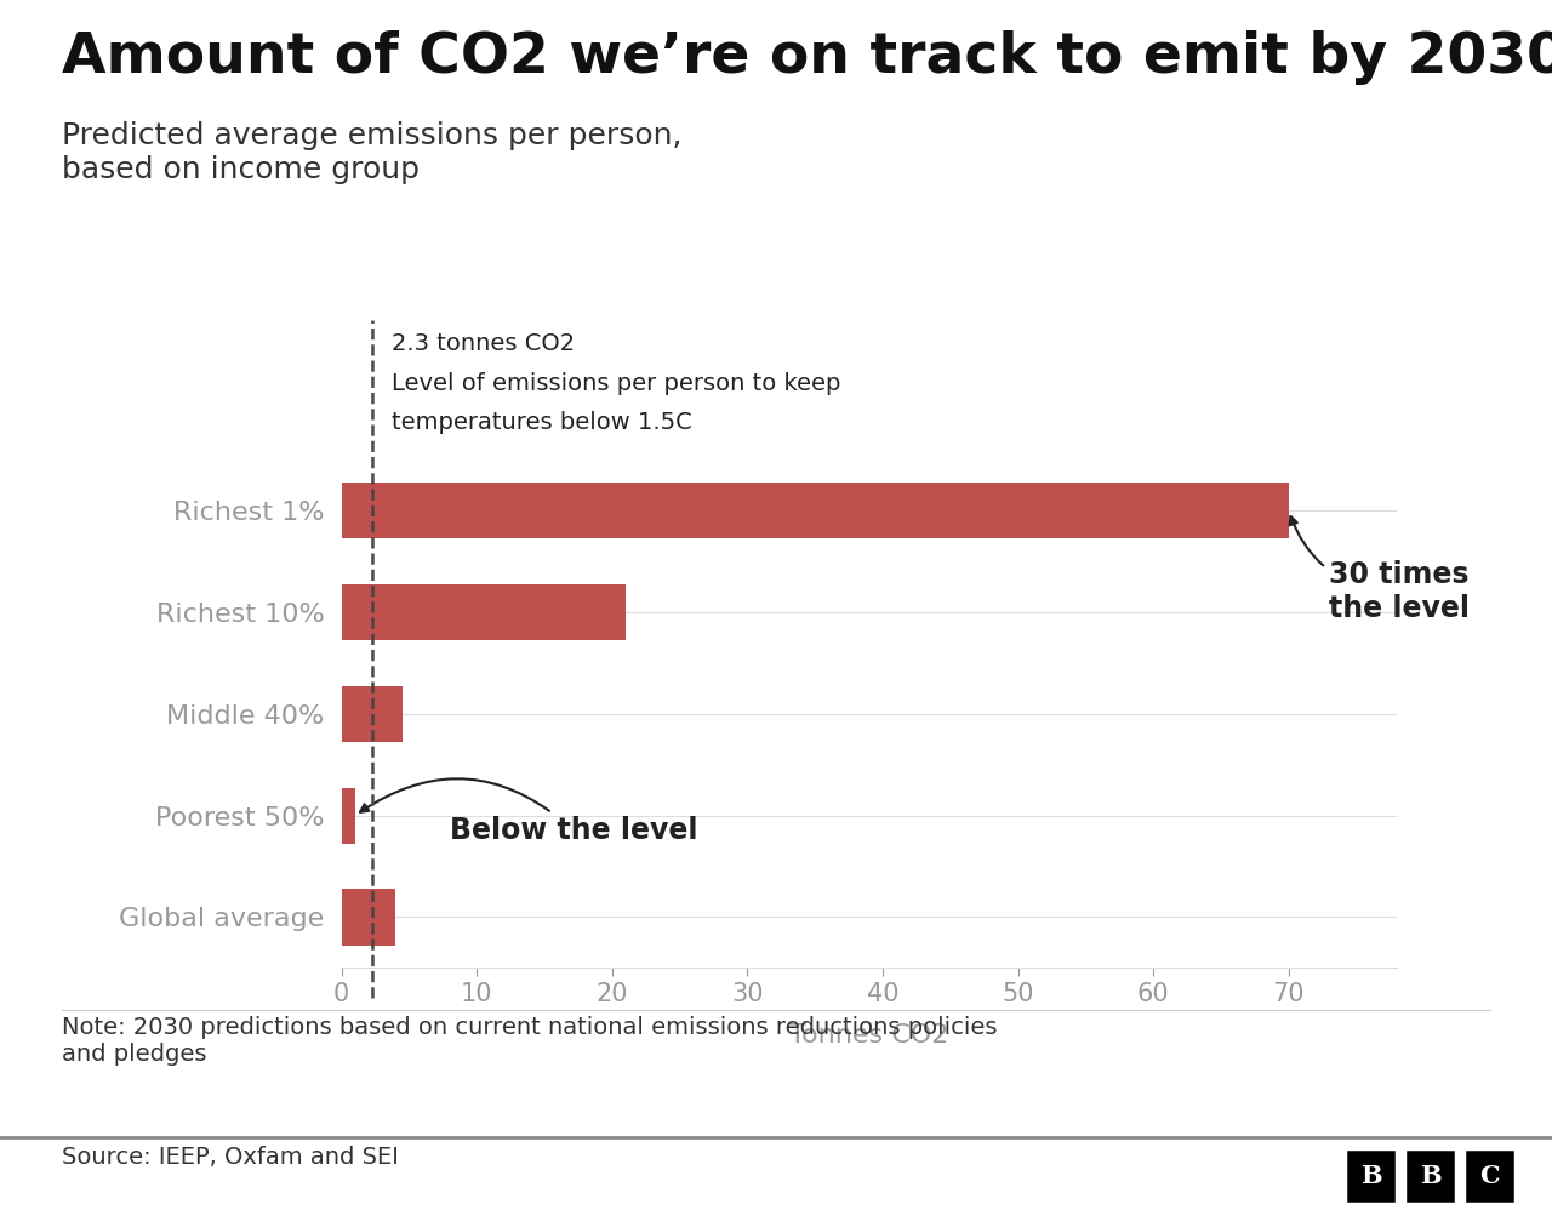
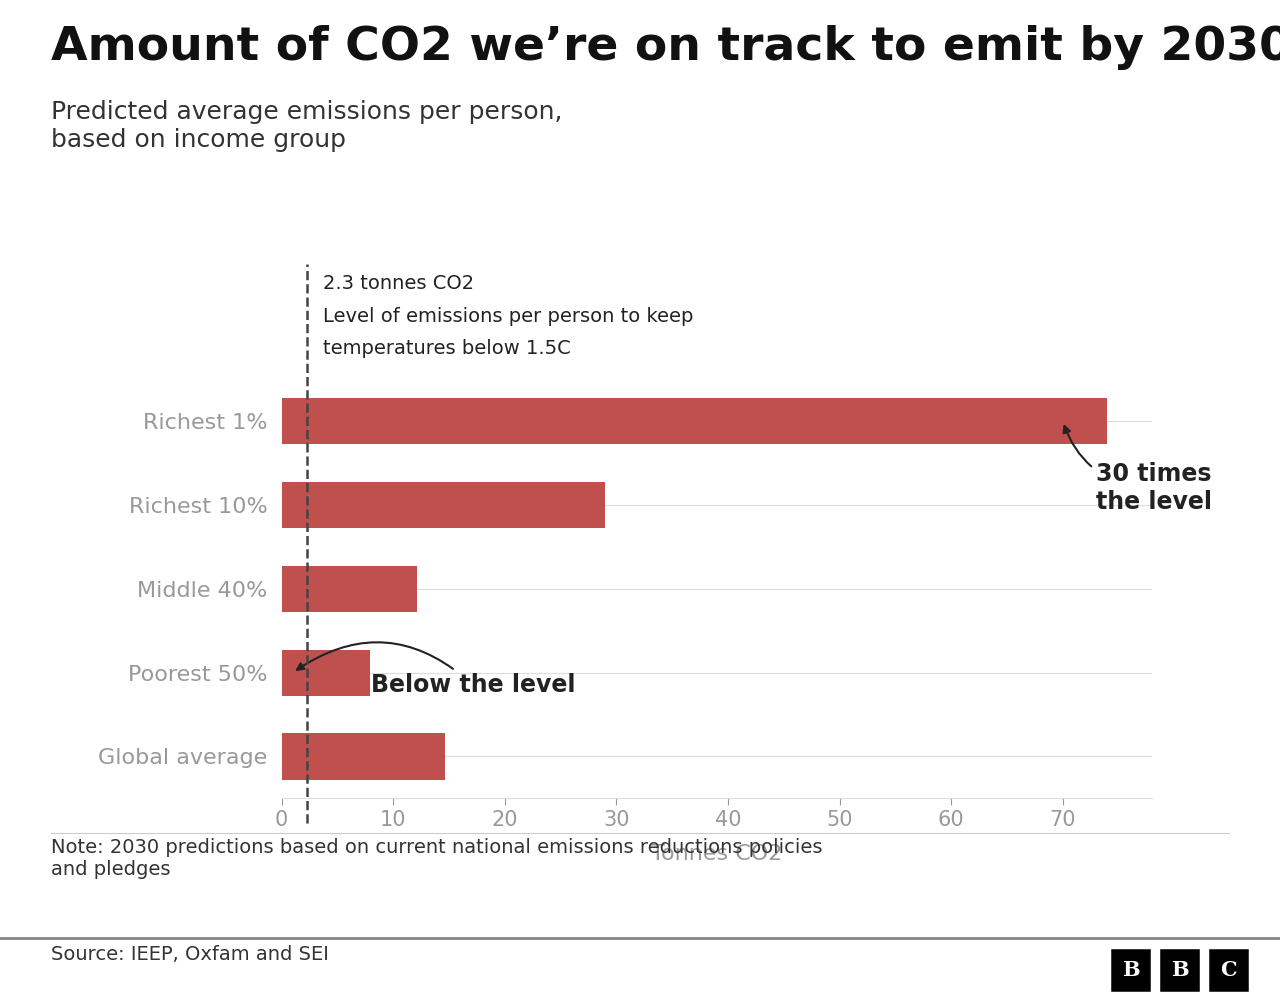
Richest 1%: 70.0 -> 74.0
Richest 10%: 21.0 -> 29.0
Middle 40%: 4.5 -> 12.1
Poorest 50%: 1.0 -> 7.9
Global average: 4.0 -> 14.6
